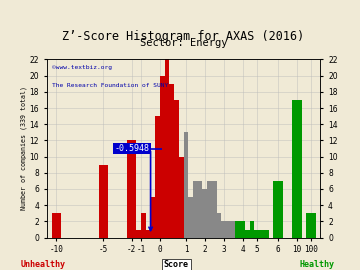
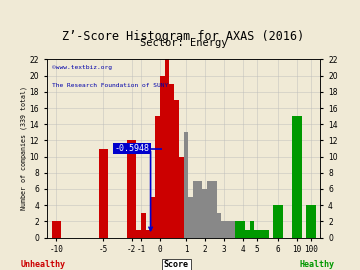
-10: 3 -> 2
-5: 9 -> 11
6: 7 -> 4
10: 17 -> 15
100: 3 -> 4
